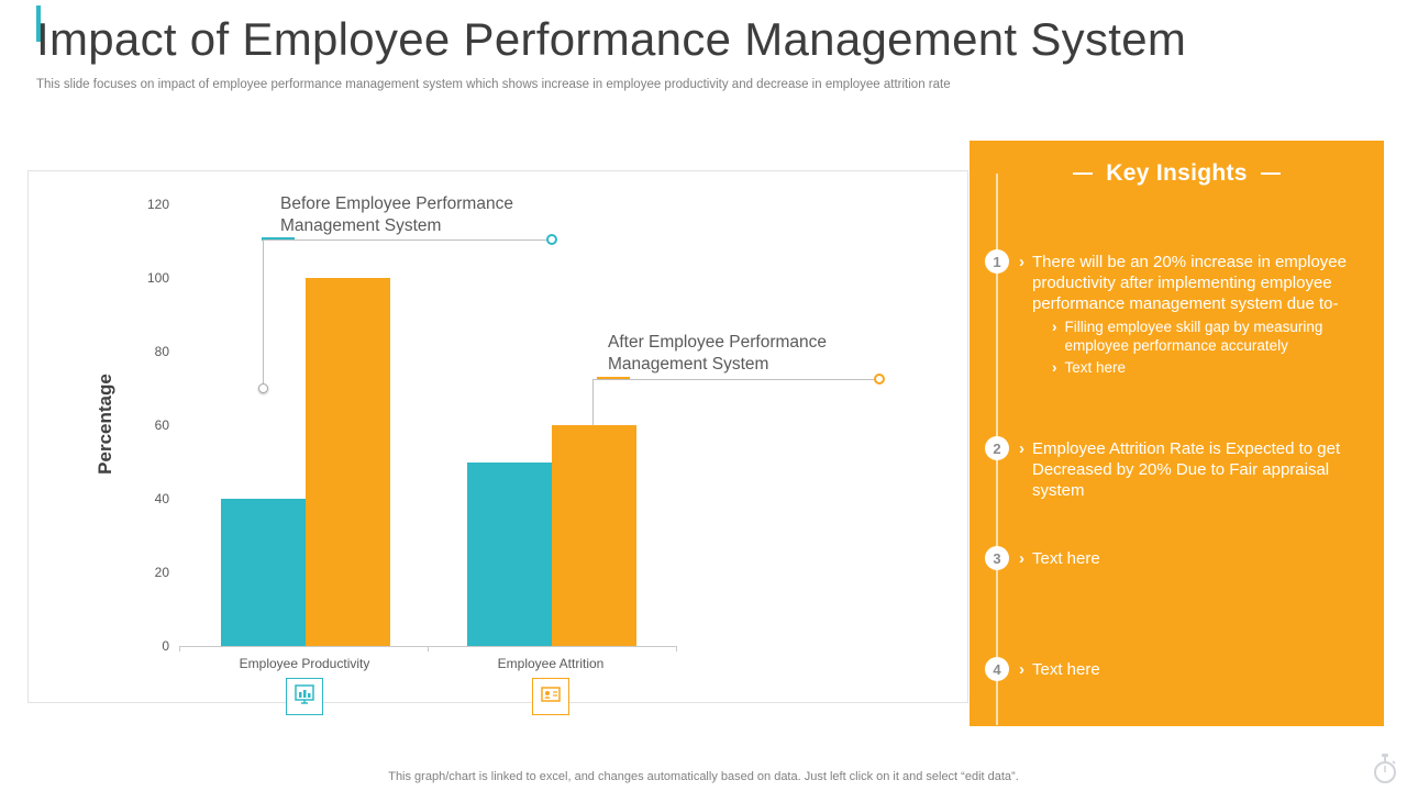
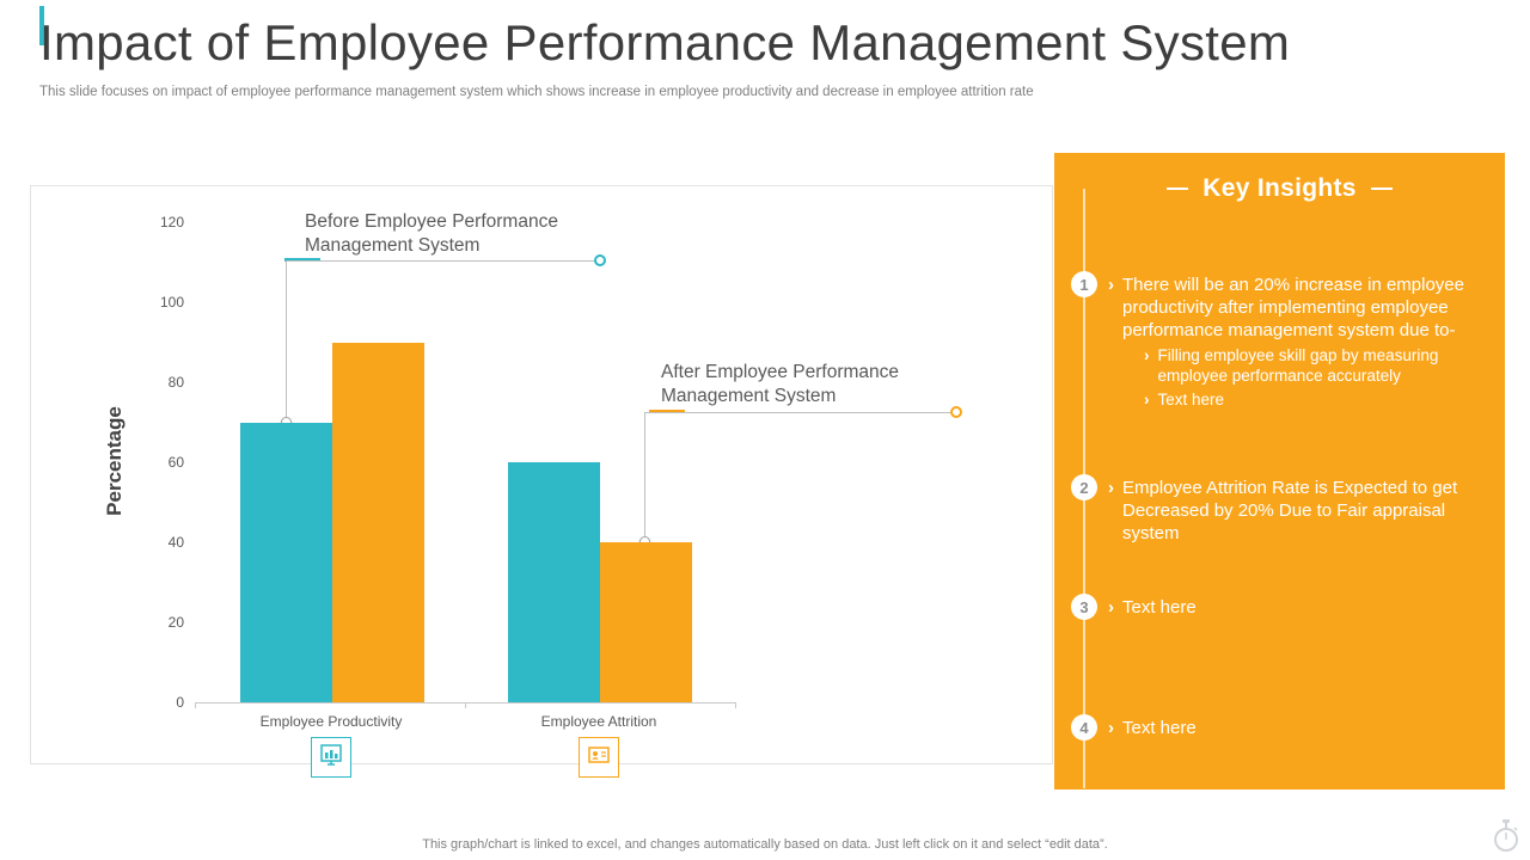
Before Employee Performance Management System/Employee Productivity: 40 -> 70
After Employee Performance Management System/Employee Productivity: 100 -> 90
Before Employee Performance Management System/Employee Attrition: 50 -> 60
After Employee Performance Management System/Employee Attrition: 60 -> 40
